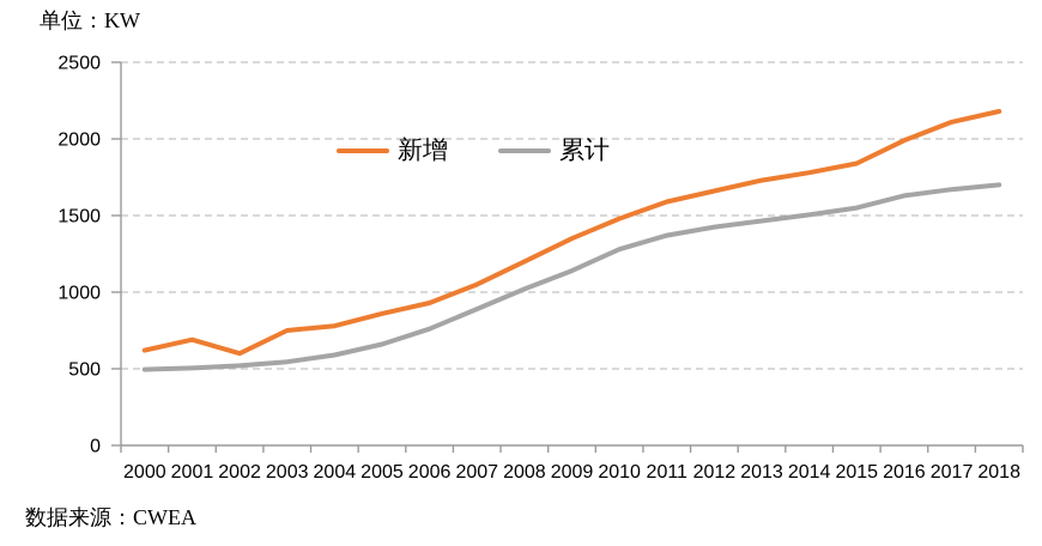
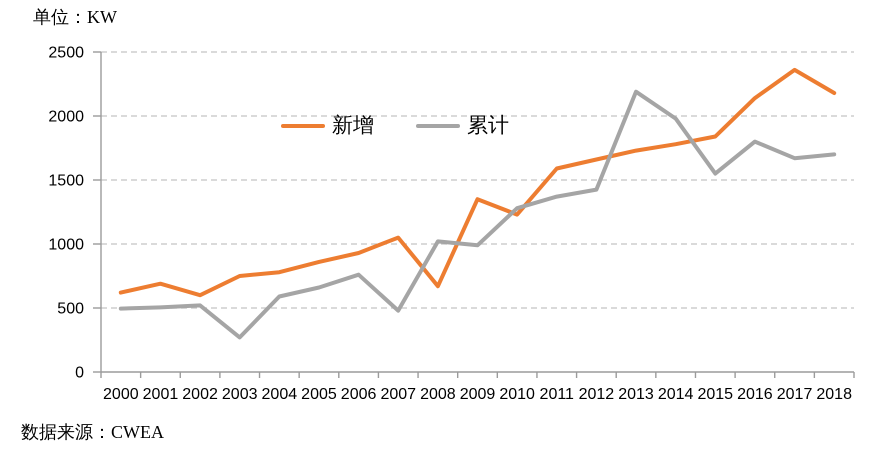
累计/2003: 540 -> 270
累计/2007: 890 -> 480
新增/2008: 1200 -> 670
累计/2009: 1140 -> 990
新增/2010: 1480 -> 1230
累计/2013: 1460 -> 2190
累计/2014: 1500 -> 1980
新增/2016: 1990 -> 2140
累计/2016: 1630 -> 1800
新增/2017: 2110 -> 2360
